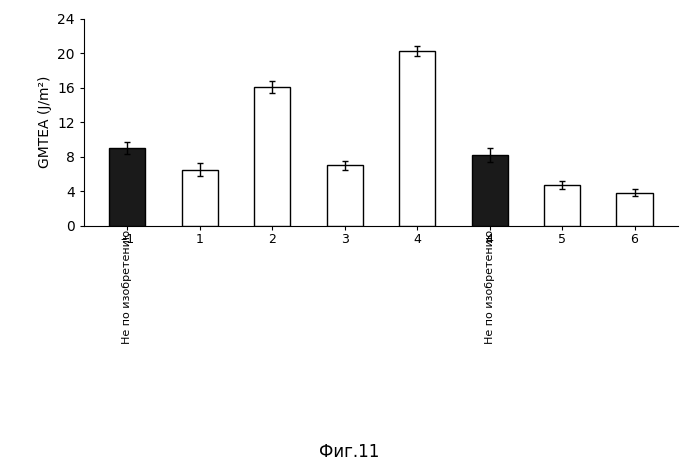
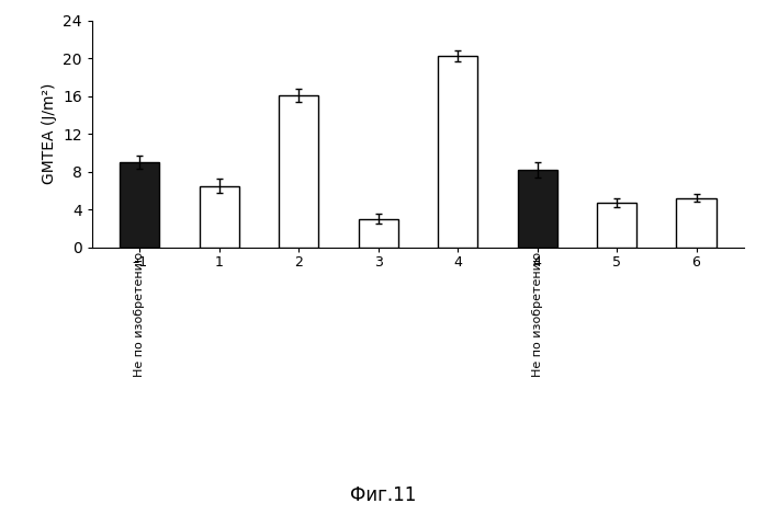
3: 7.0 -> 3.0
6: 3.8 -> 5.2
